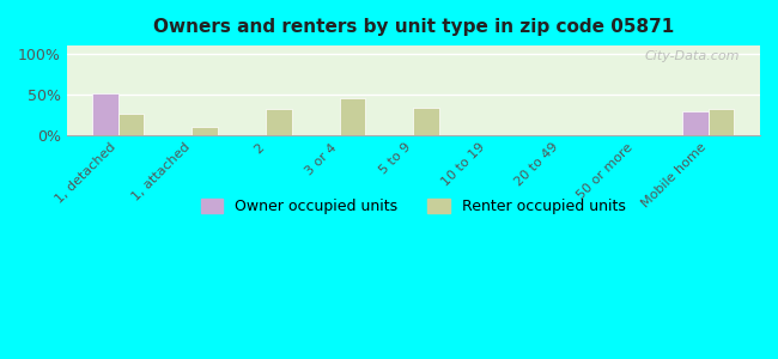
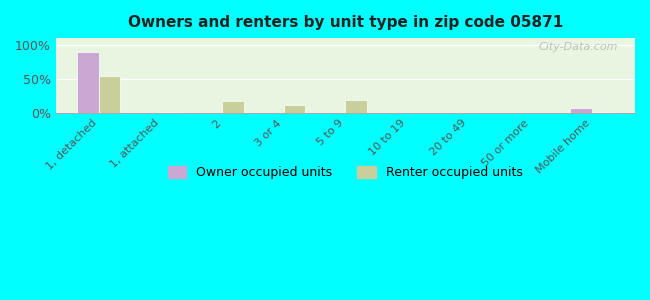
Owner occupied units/1, detached: 52% -> 90%
Renter occupied units/1, detached: 26% -> 55%
Renter occupied units/1, attached: 10% -> 1%
Renter occupied units/2: 32% -> 18%
Renter occupied units/3 or 4: 46% -> 12%
Renter occupied units/5 to 9: 34% -> 19%
Owner occupied units/Mobile home: 30% -> 8%
Renter occupied units/Mobile home: 32% -> 1%
